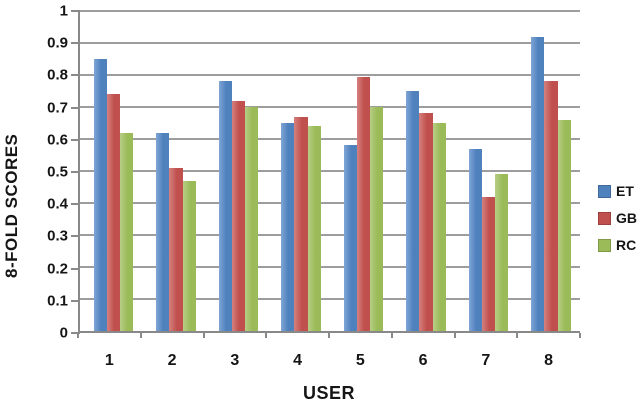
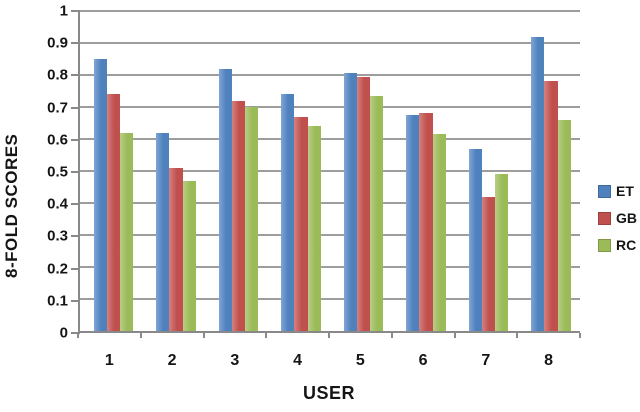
ET/3: 0.78 -> 0.82
ET/4: 0.65 -> 0.74
ET/5: 0.58 -> 0.81
RC/5: 0.70 -> 0.73
ET/6: 0.75 -> 0.68
RC/6: 0.65 -> 0.61
